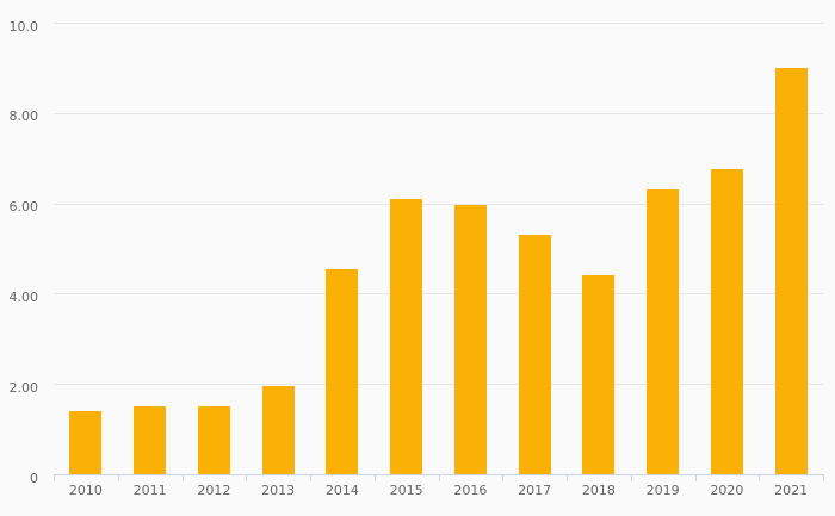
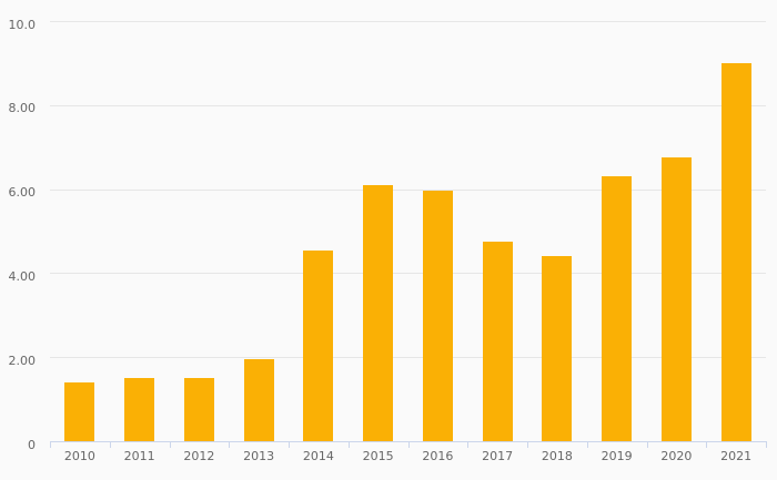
2017: 5.3 -> 4.8
